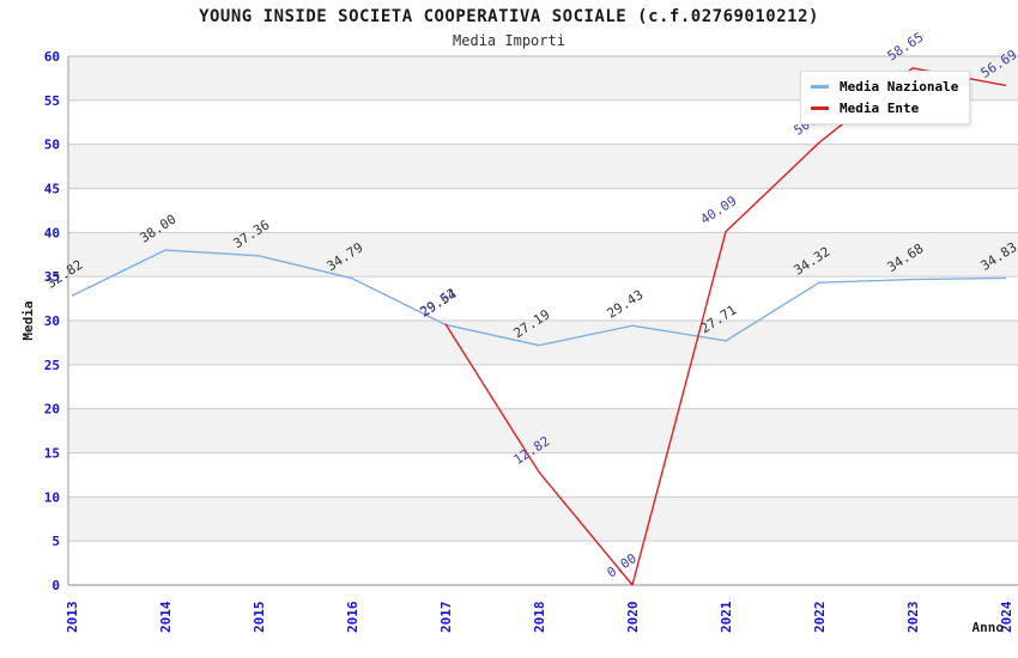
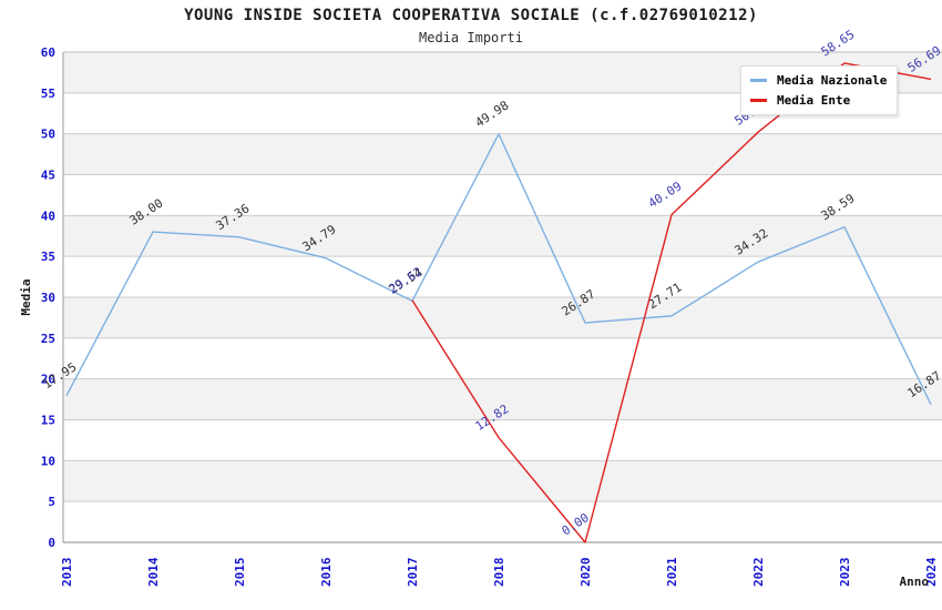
Media Nazionale/2013: 32.82 -> 17.95
Media Nazionale/2018: 27.19 -> 49.98
Media Nazionale/2020: 29.43 -> 26.87
Media Nazionale/2023: 34.68 -> 38.59
Media Nazionale/2024: 34.83 -> 16.87
